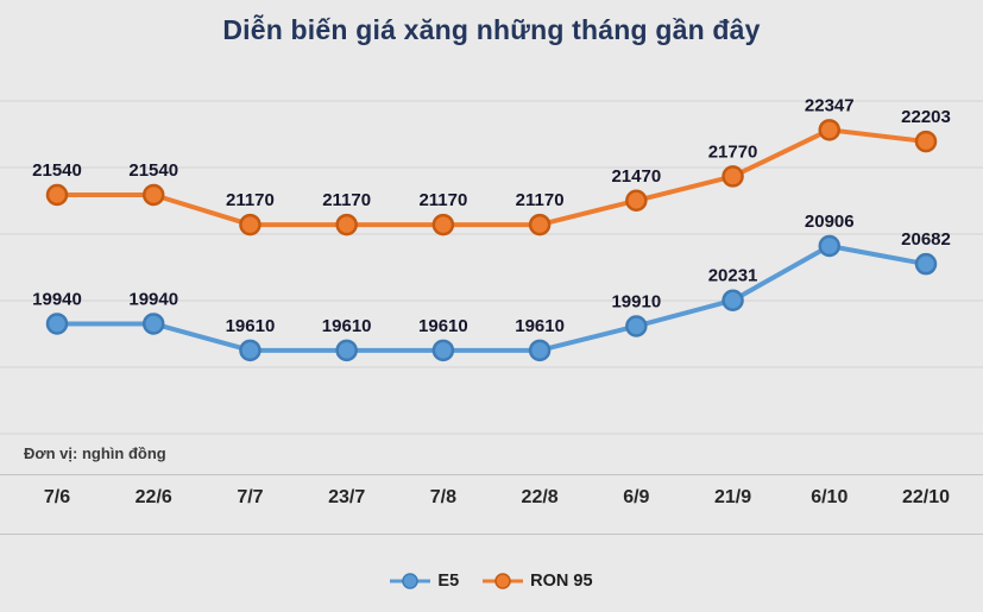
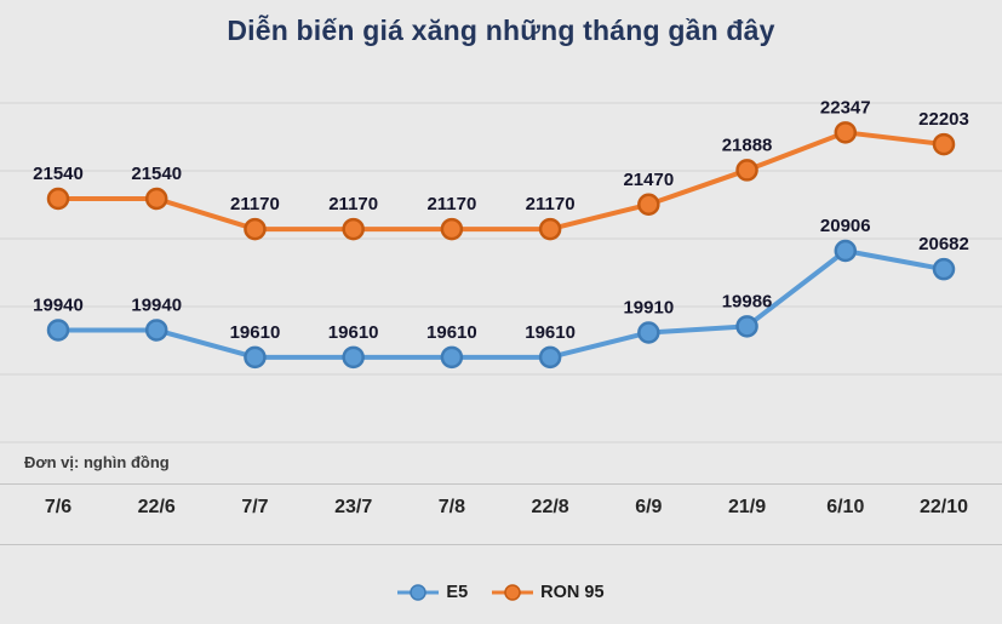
E5/21/9: 20231 -> 19986
RON 95/21/9: 21770 -> 21888
